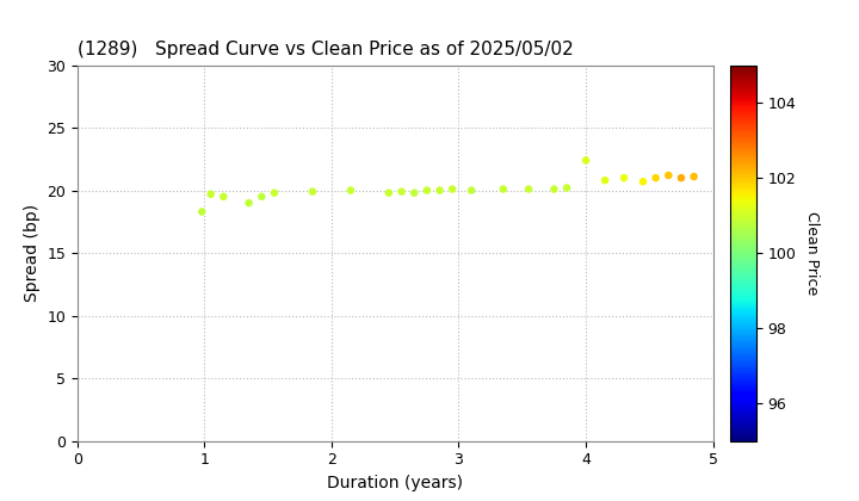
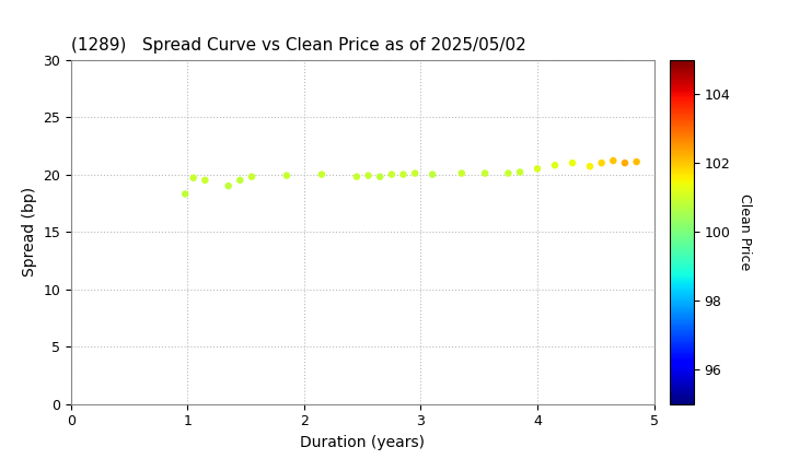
4: 22.4 -> 20.5
